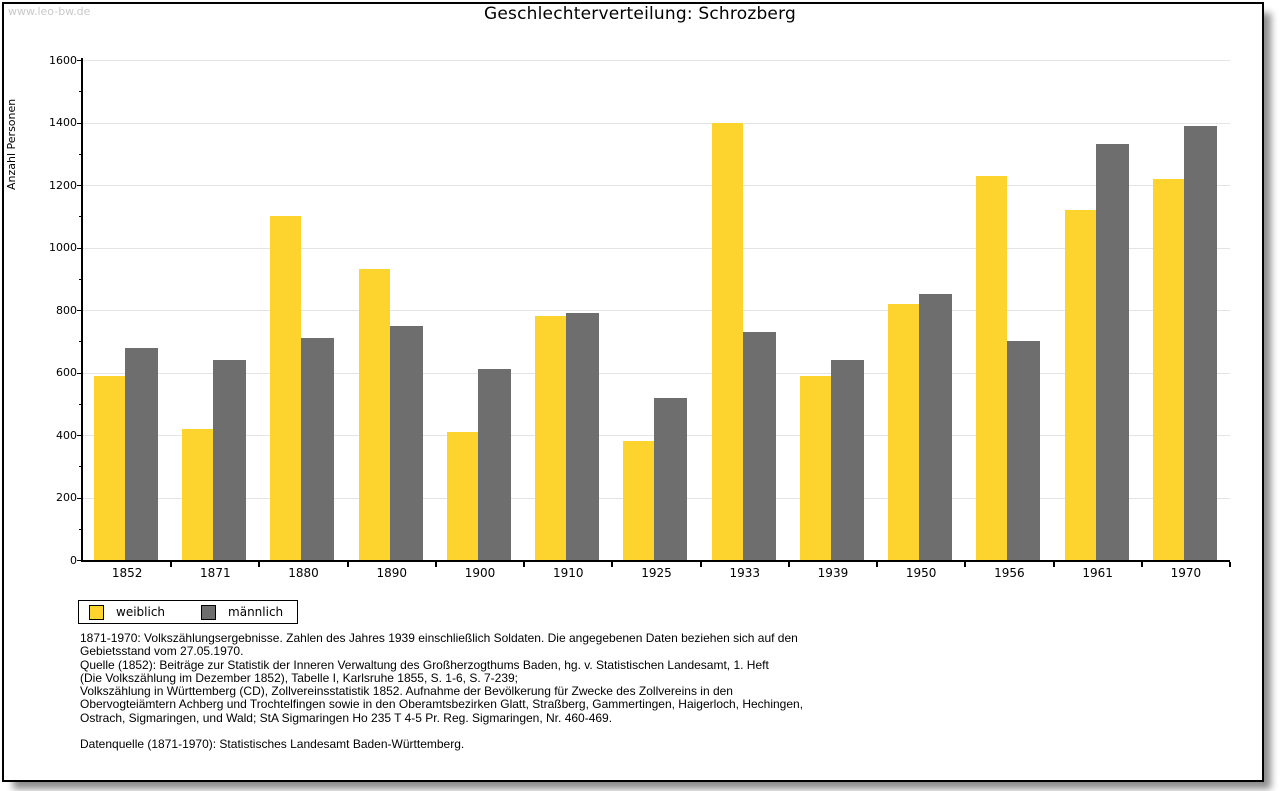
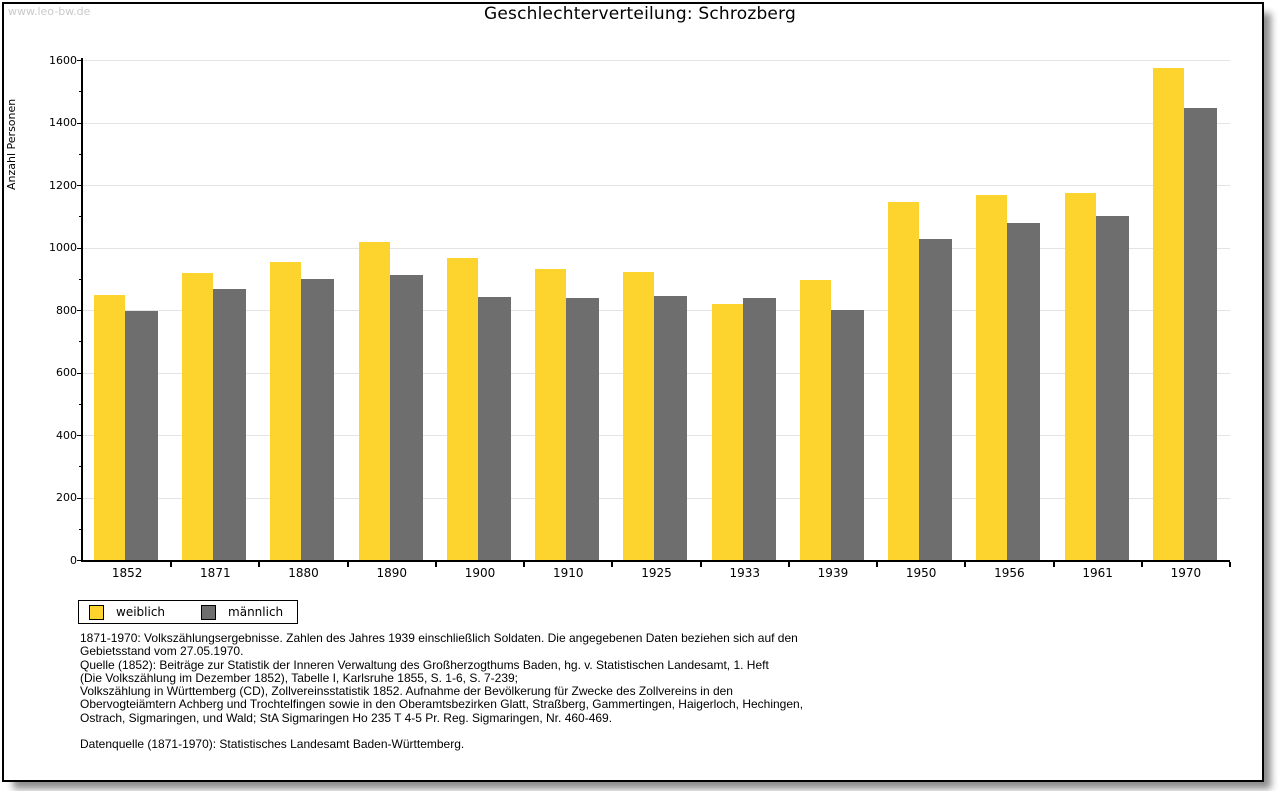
weiblich/1852: 590 -> 850
männlich/1852: 680 -> 800
weiblich/1871: 420 -> 920
männlich/1871: 640 -> 870
weiblich/1880: 1100 -> 960
männlich/1880: 710 -> 900
weiblich/1890: 930 -> 1020
männlich/1890: 750 -> 910
weiblich/1900: 410 -> 970
männlich/1900: 610 -> 840
weiblich/1910: 780 -> 930
männlich/1910: 790 -> 840
weiblich/1925: 380 -> 920
männlich/1925: 520 -> 840
weiblich/1933: 1400 -> 820
männlich/1933: 730 -> 840
weiblich/1939: 590 -> 900
männlich/1939: 640 -> 800
weiblich/1950: 820 -> 1150
männlich/1950: 850 -> 1030
weiblich/1956: 1230 -> 1170
männlich/1956: 700 -> 1080
weiblich/1961: 1120 -> 1170
männlich/1961: 1330 -> 1100
weiblich/1970: 1220 -> 1580
männlich/1970: 1390 -> 1450
